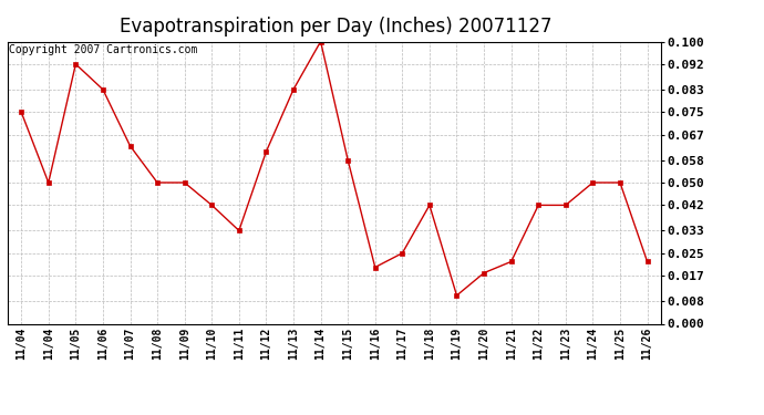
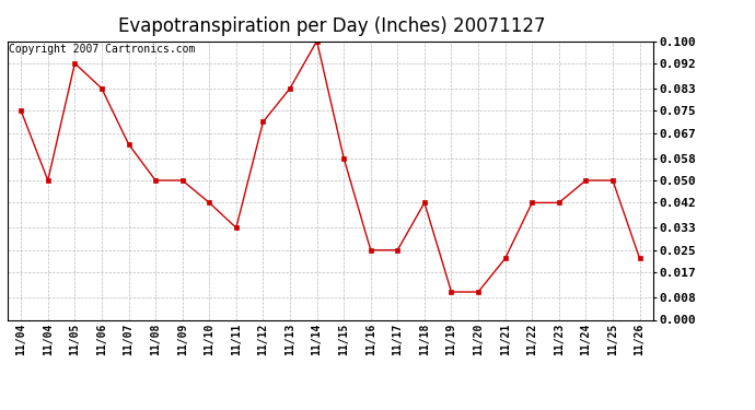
11/12: 0.061 -> 0.071
11/16: 0.020 -> 0.025
11/20: 0.018 -> 0.010
